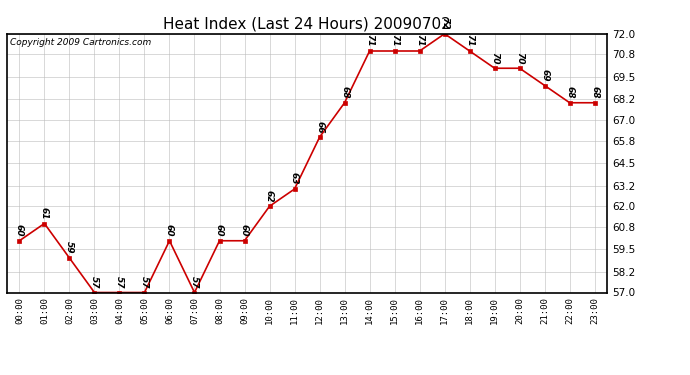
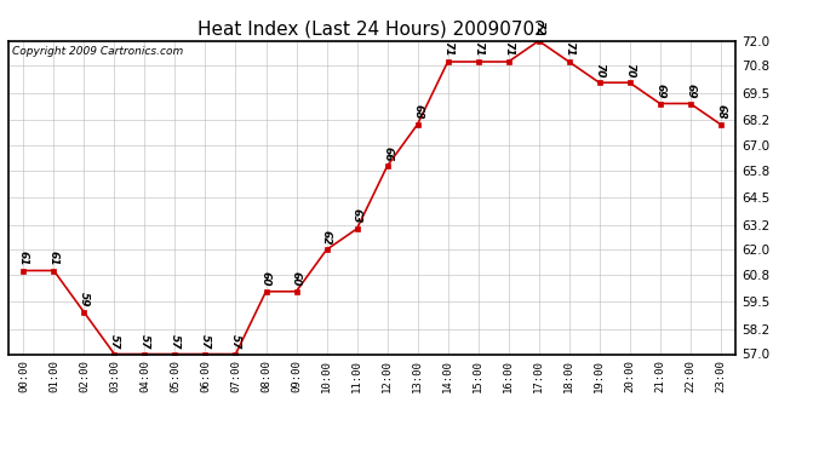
00:00: 60 -> 61
06:00: 60 -> 57
22:00: 68 -> 69
